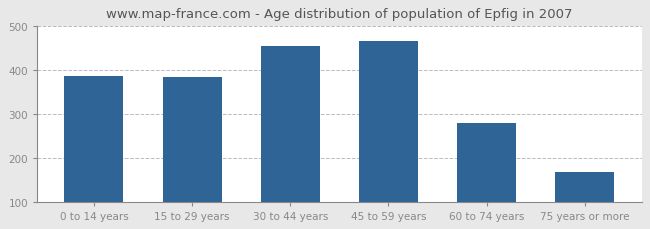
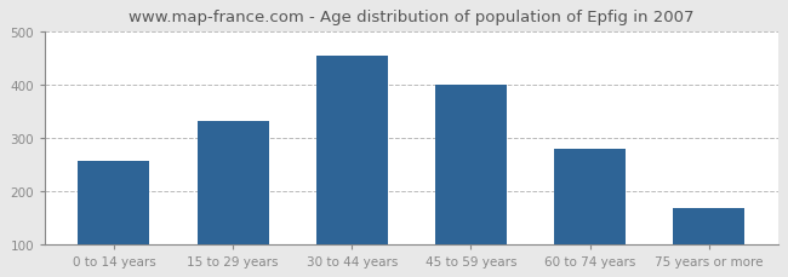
0 to 14 years: 385 -> 255
15 to 29 years: 383 -> 330
45 to 59 years: 465 -> 400
